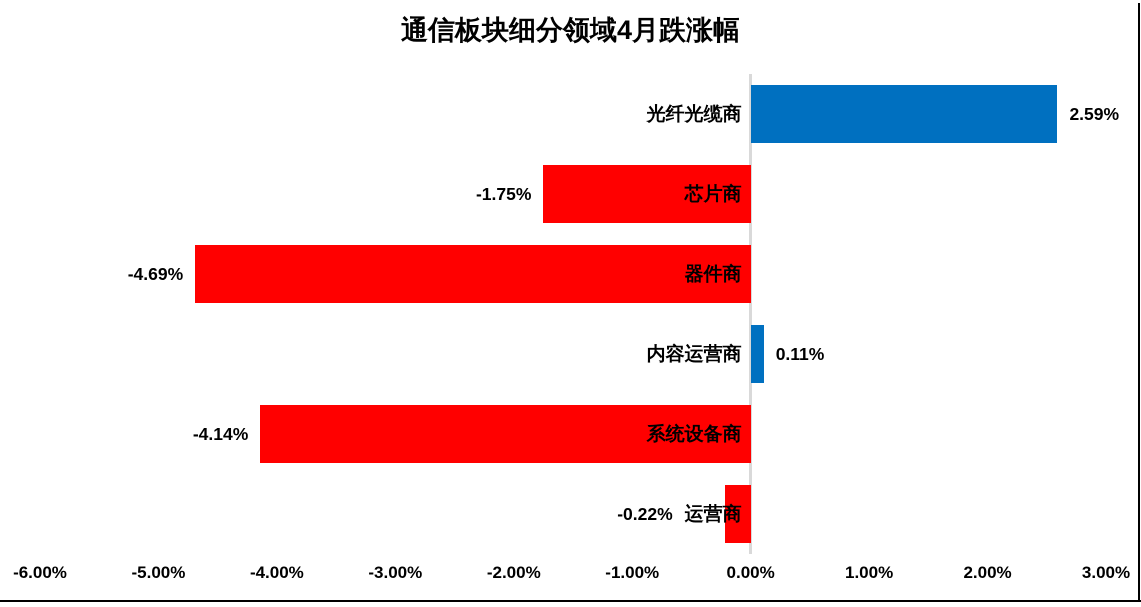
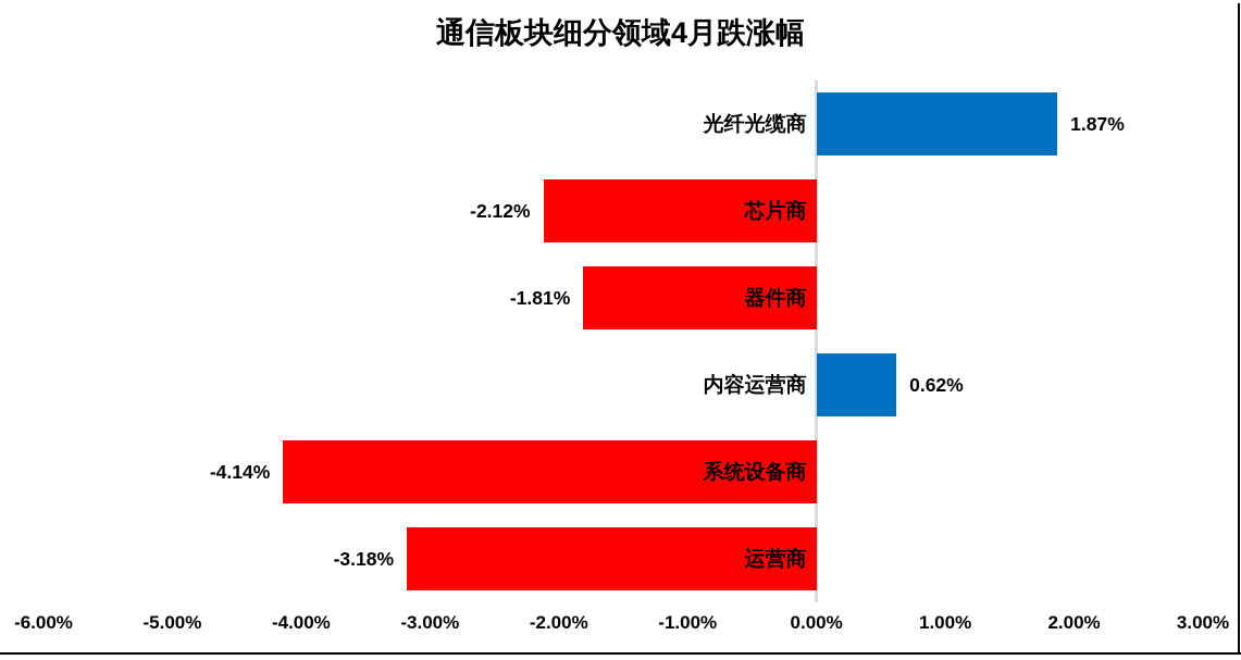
光纤光缆商: 2.59% -> 1.87%
芯片商: -1.75% -> -2.12%
器件商: -4.69% -> -1.81%
内容运营商: 0.11% -> 0.62%
运营商: -0.22% -> -3.18%
